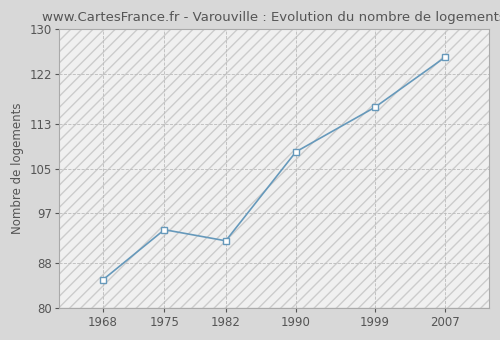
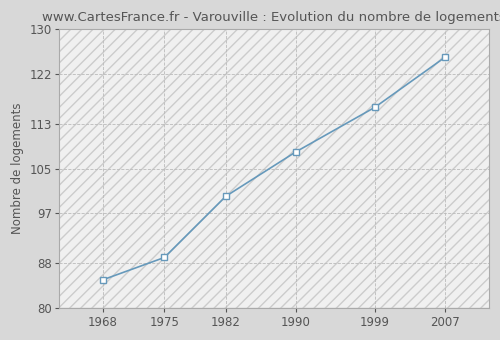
1975: 94 -> 89
1982: 92 -> 100
